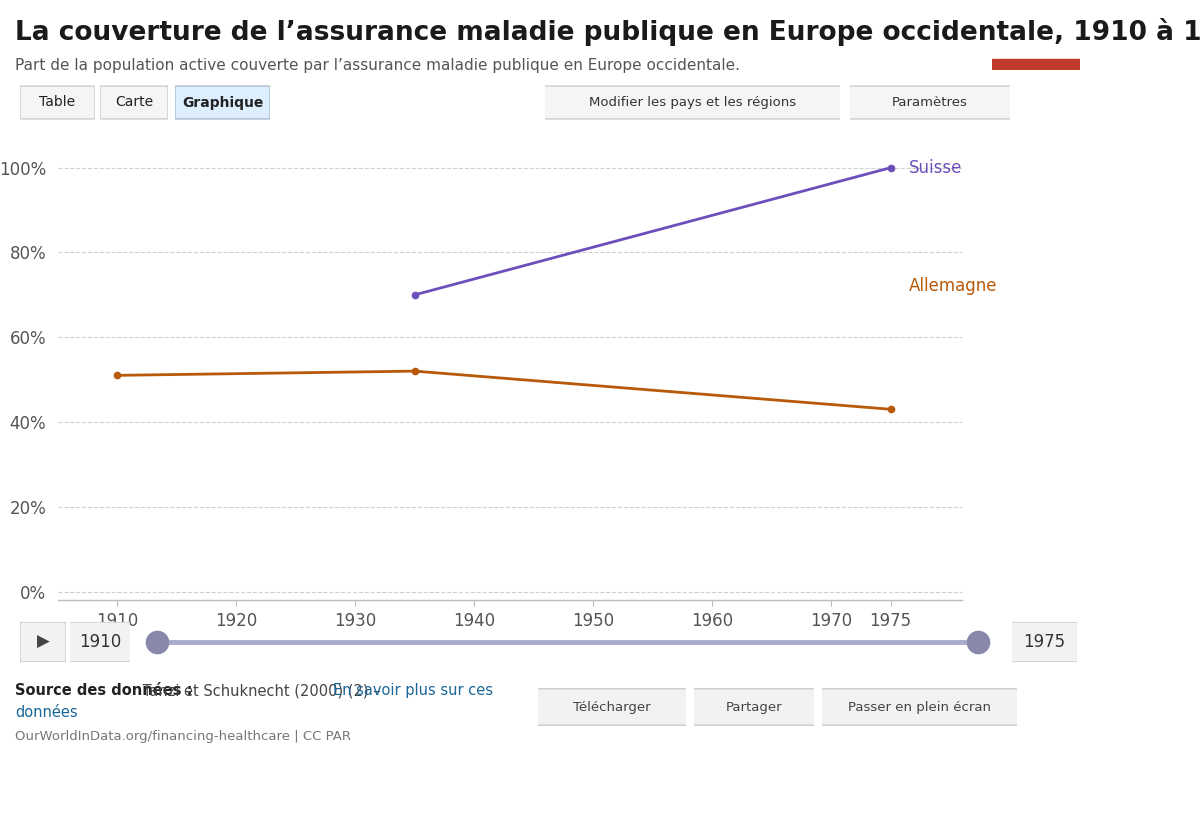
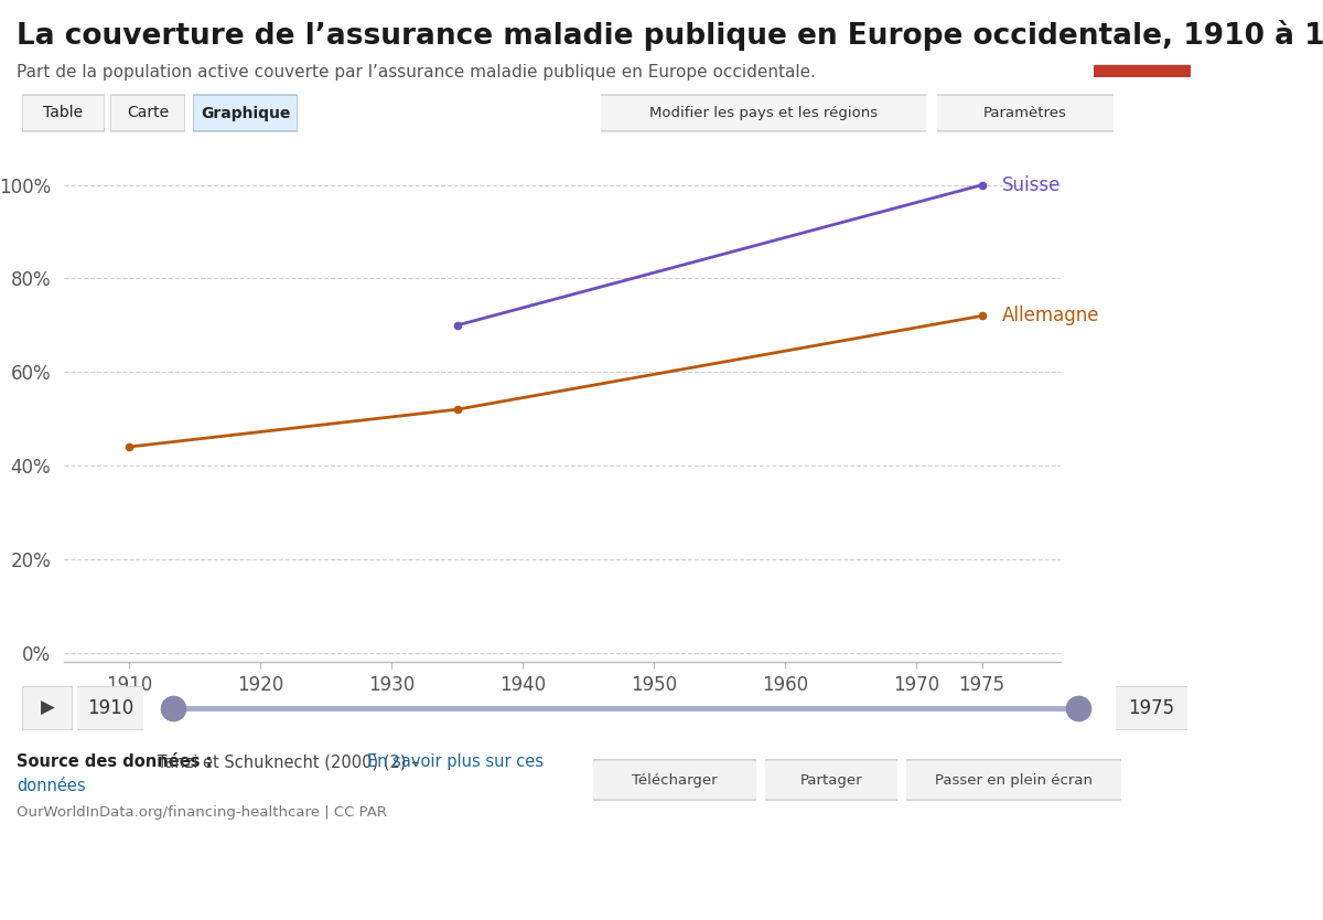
1910: 51% -> 44%
1975: 43% -> 72%
